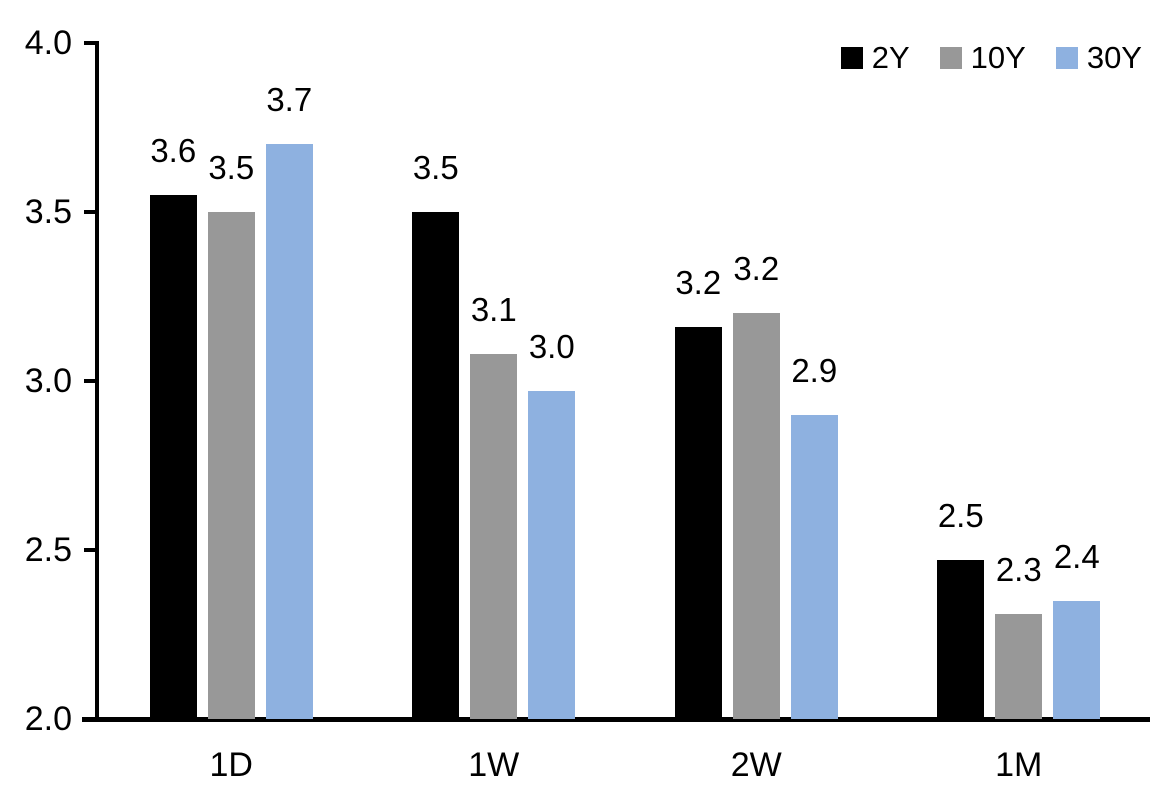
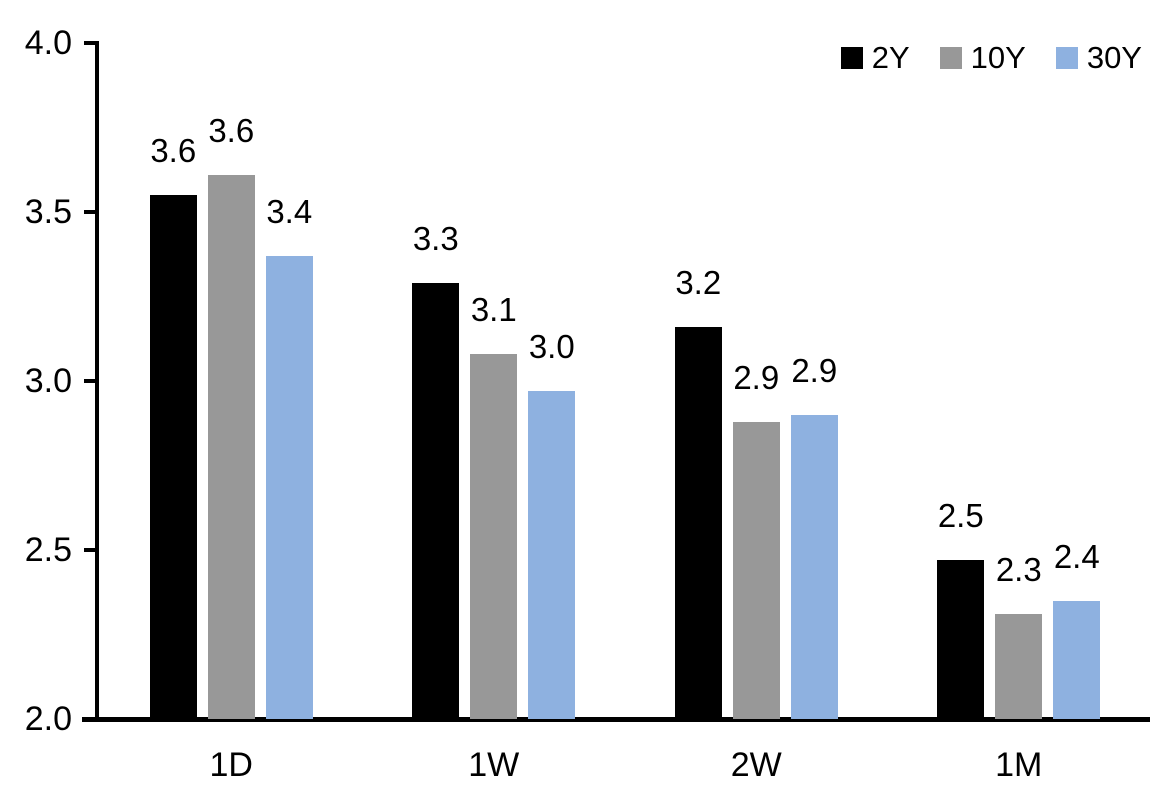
10Y/1D: 3.5 -> 3.6
30Y/1D: 3.7 -> 3.4
2Y/1W: 3.5 -> 3.3
10Y/2W: 3.2 -> 2.9
